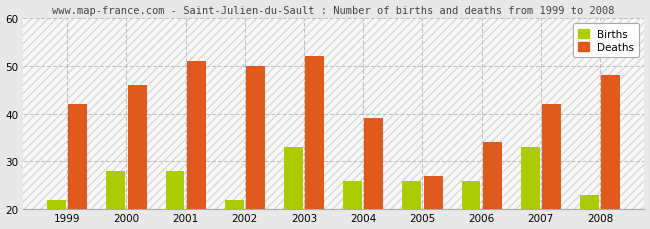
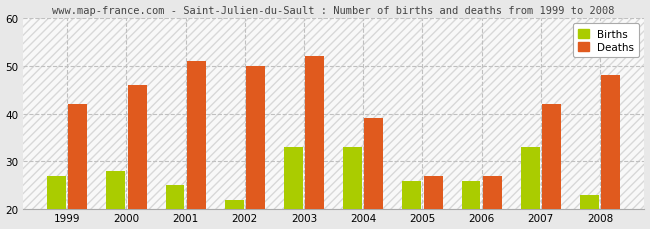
Births/1999: 22 -> 27
Births/2001: 28 -> 25
Births/2004: 26 -> 33
Deaths/2006: 34 -> 27
